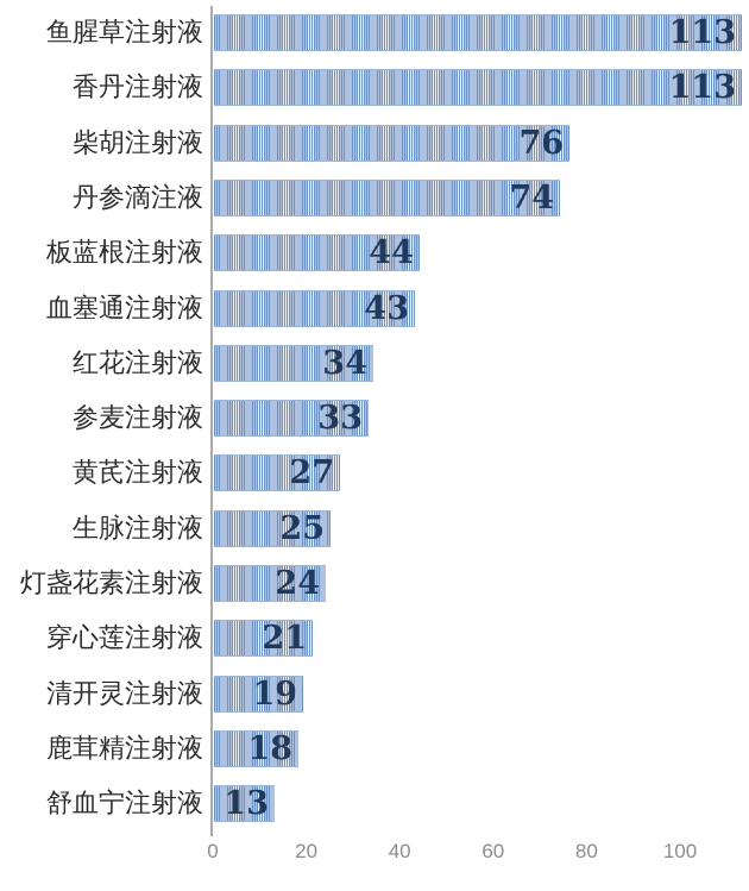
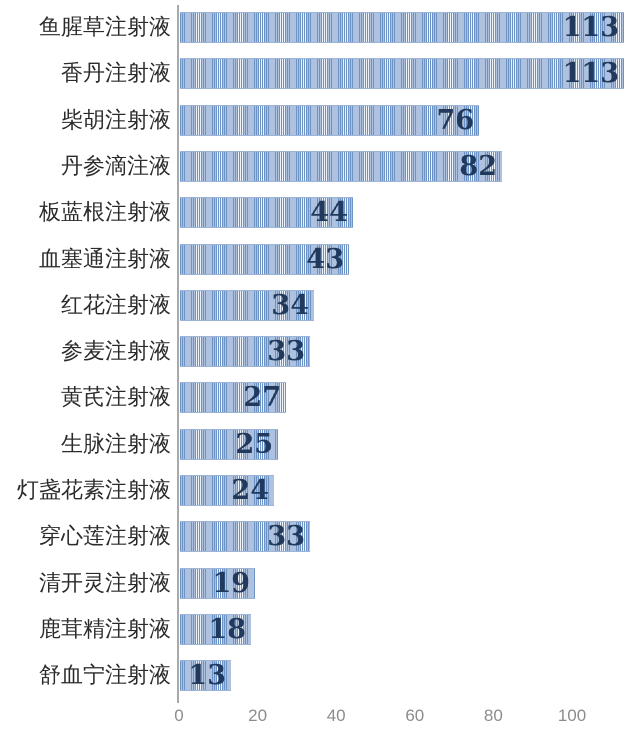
丹参滴注液: 74 -> 82
穿心莲注射液: 21 -> 33
